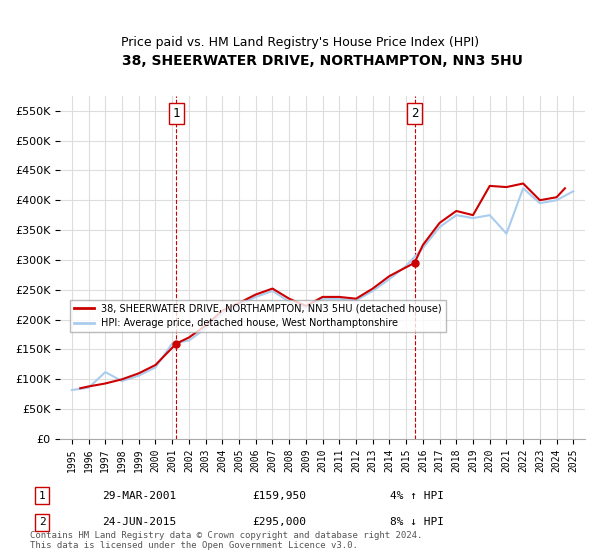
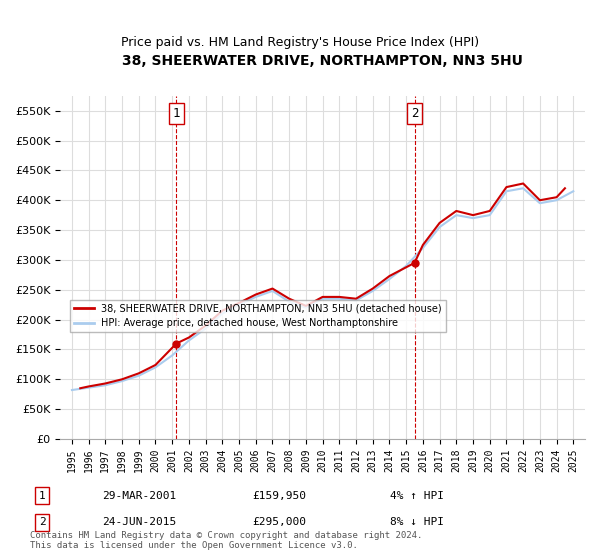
HPI: Average price, detached house, West Northamptonshire/1997: £112K -> £90K
HPI: Average price, detached house, West Northamptonshire/2001: £160K -> £140K
38, SHEERWATER DRIVE, NORTHAMPTON, NN3 5HU (detached house)/2020: £424K -> £382K
HPI: Average price, detached house, West Northamptonshire/2021: £344K -> £415K
